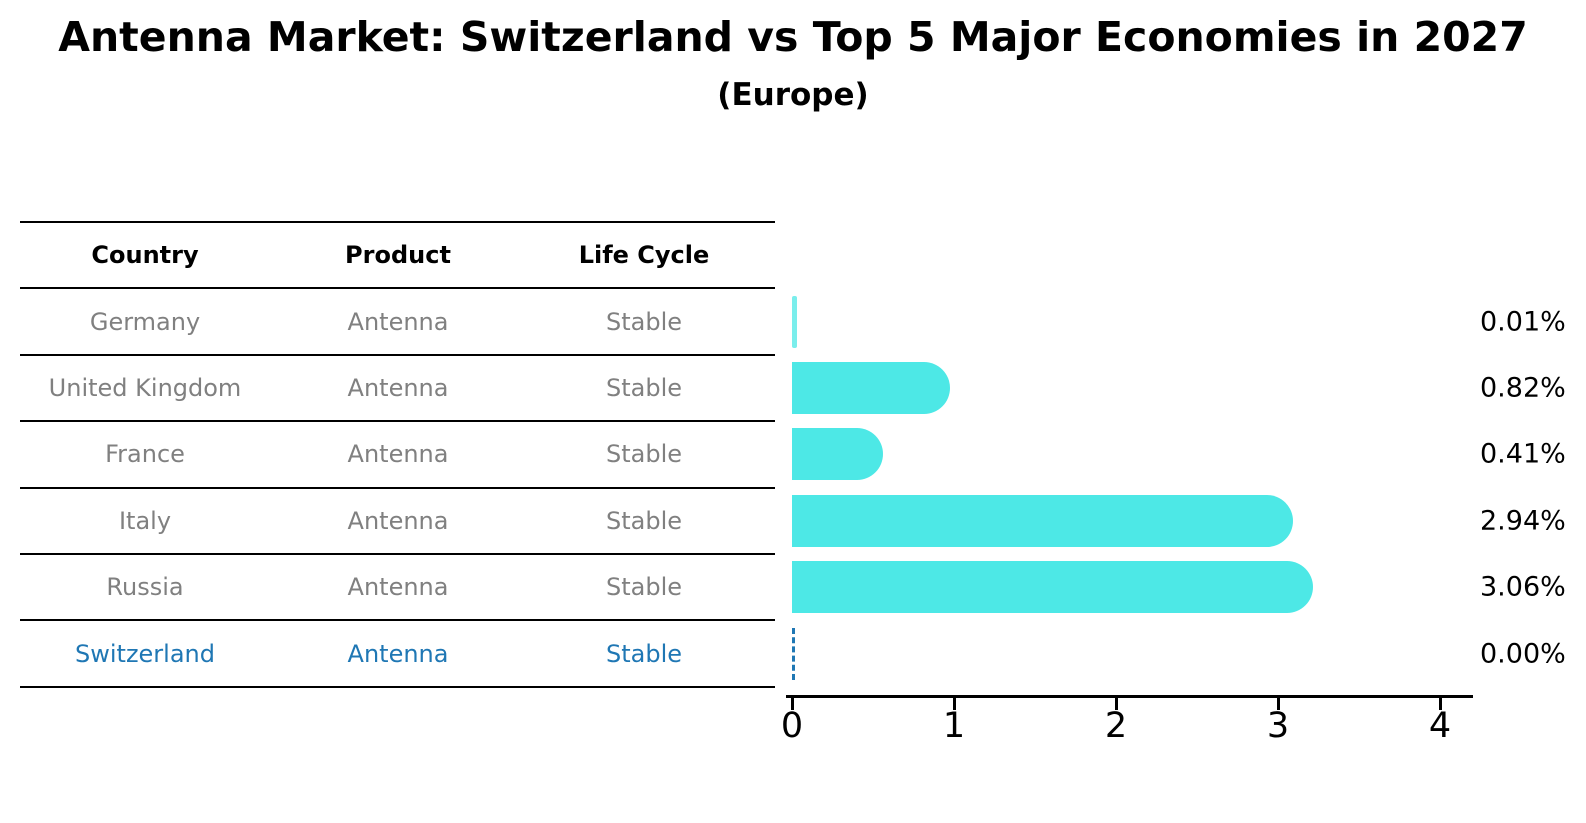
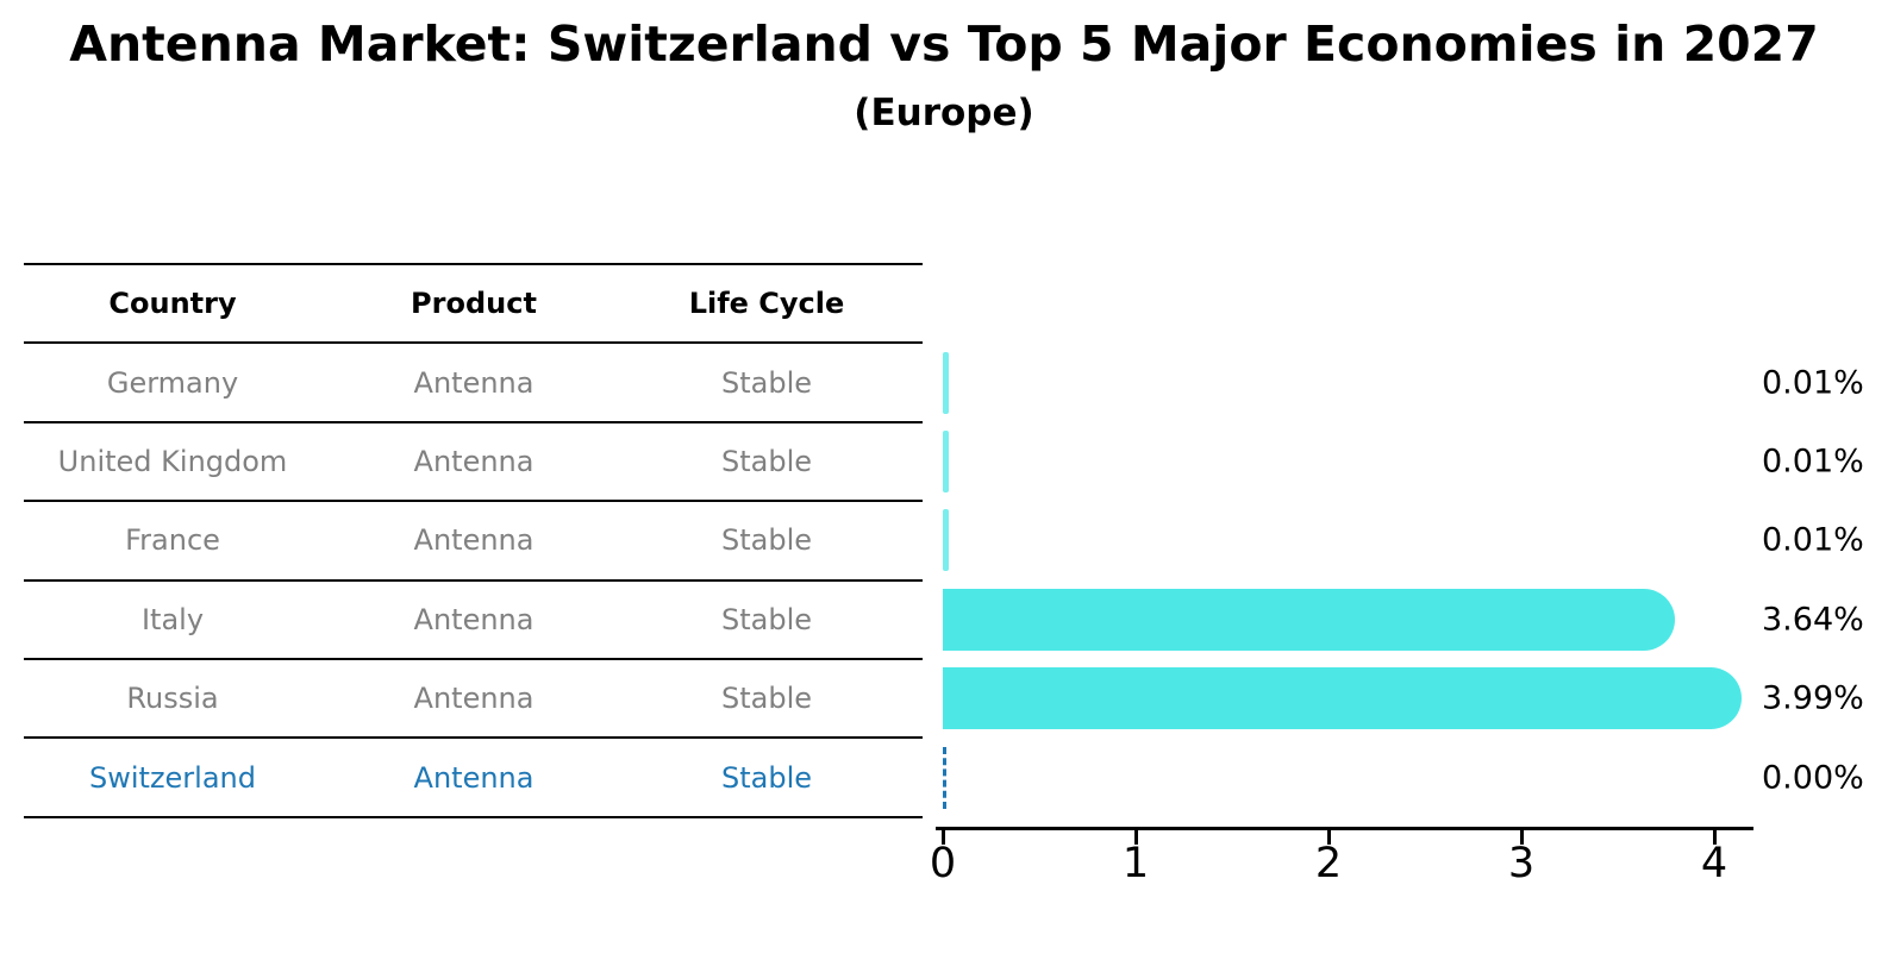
United Kingdom: 0.82% -> 0.01%
France: 0.41% -> 0.01%
Italy: 2.94% -> 3.64%
Russia: 3.06% -> 3.99%
